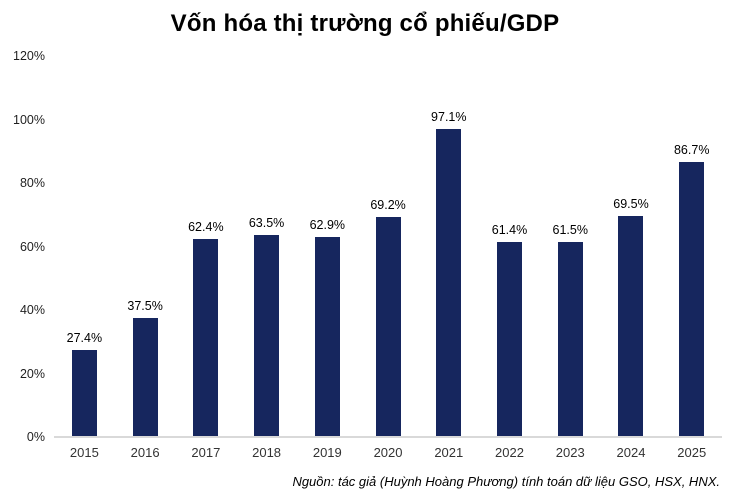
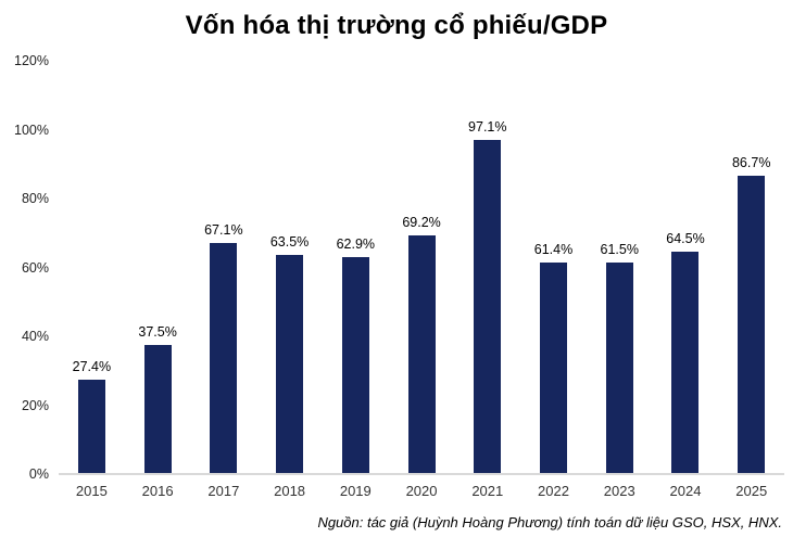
2017: 62.4% -> 67.1%
2024: 69.5% -> 64.5%
